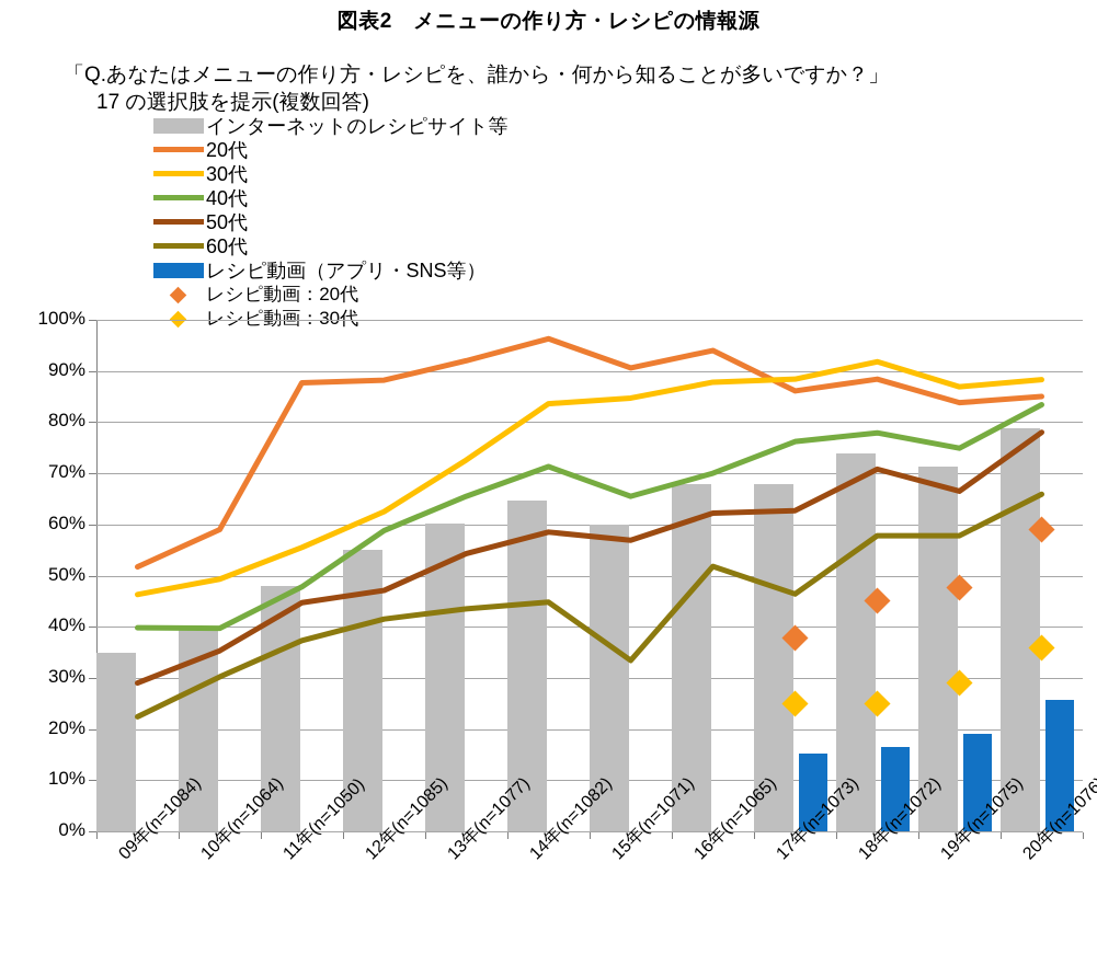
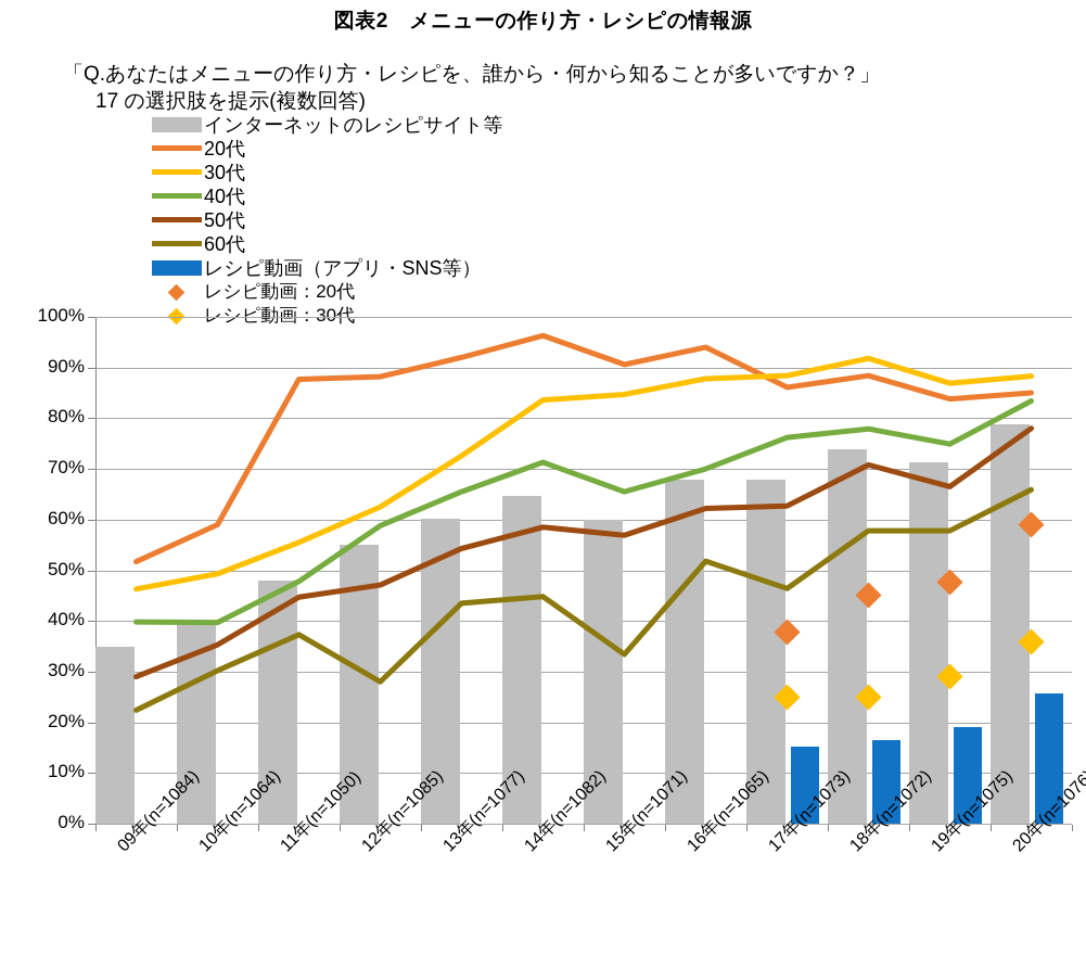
60代/12年(n=1085): 42% -> 28%
